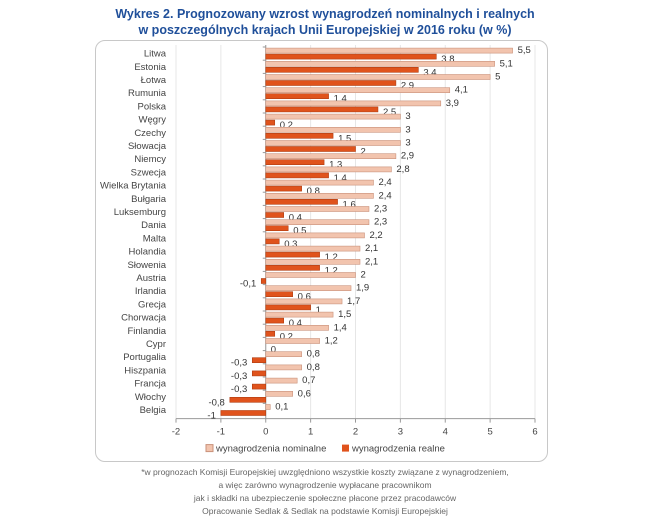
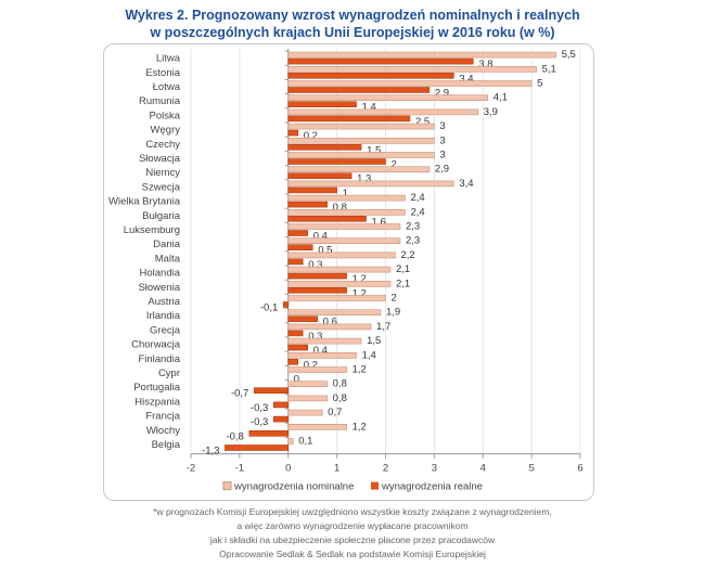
wynagrodzenia nominalne/Szwecja: 2,8 -> 3,4
wynagrodzenia realne/Szwecja: 1,4 -> 1
wynagrodzenia realne/Grecja: 1 -> 0,3
wynagrodzenia realne/Portugalia: -0,3 -> -0,7
wynagrodzenia nominalne/Włochy: 0,6 -> 1,2
wynagrodzenia realne/Belgia: -1 -> -1,3
